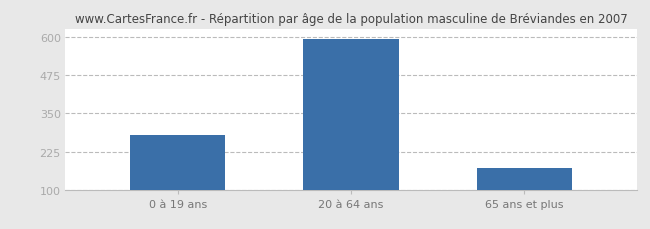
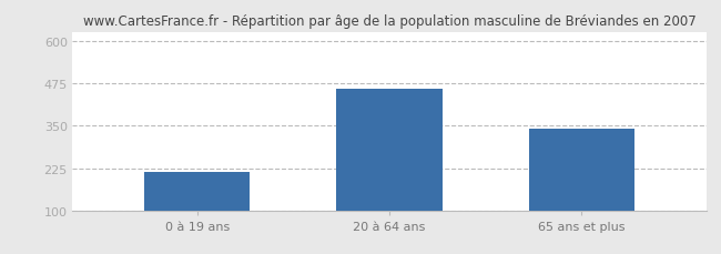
0 à 19 ans: 280 -> 215
20 à 64 ans: 592 -> 460
65 ans et plus: 170 -> 340
